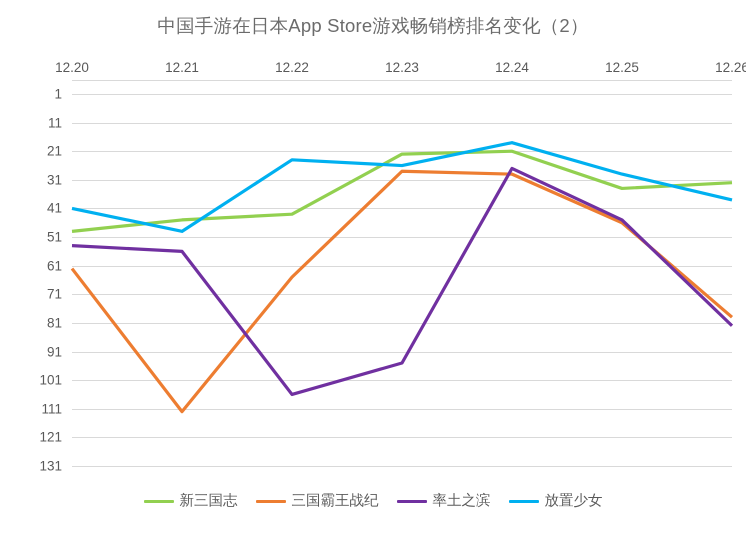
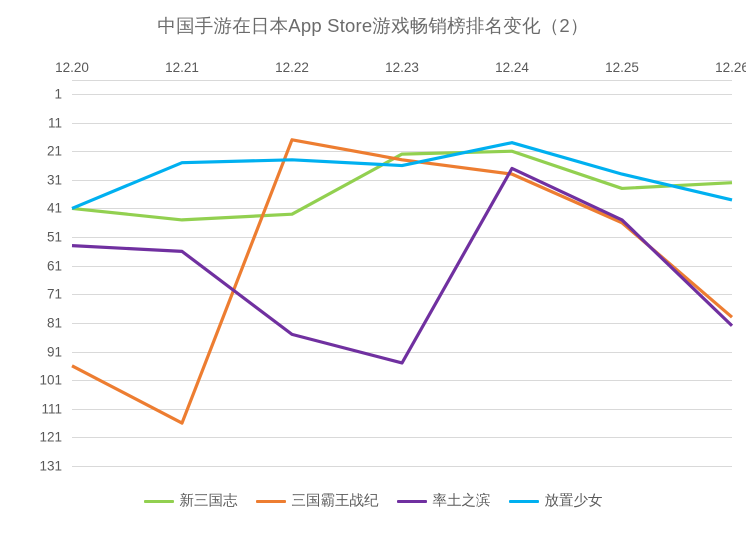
新三国志/12.20: 49 -> 41
三国霸王战纪/12.20: 62 -> 96
三国霸王战纪/12.21: 112 -> 116
放置少女/12.21: 49 -> 25
三国霸王战纪/12.22: 65 -> 17
率土之滨/12.22: 106 -> 85
三国霸王战纪/12.23: 28 -> 24
